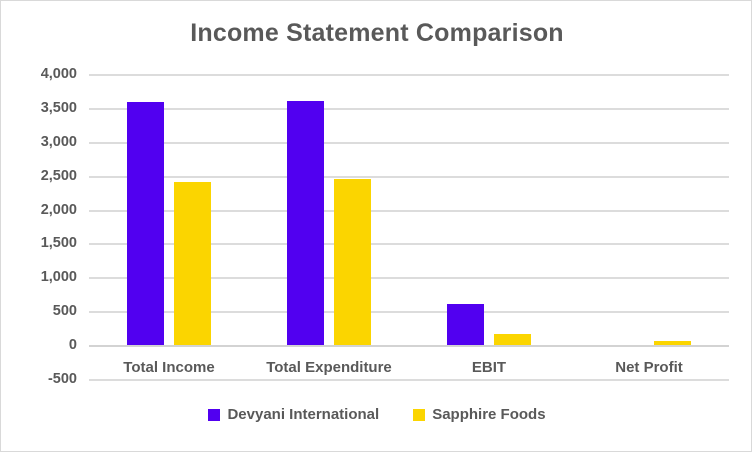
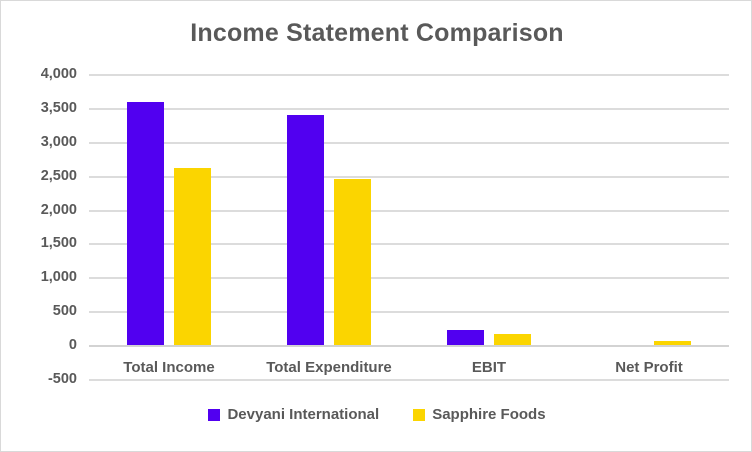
Sapphire Foods/Total Income: 2400 -> 2600
Devyani International/Total Expenditure: 3600 -> 3400
Devyani International/EBIT: 600 -> 200
